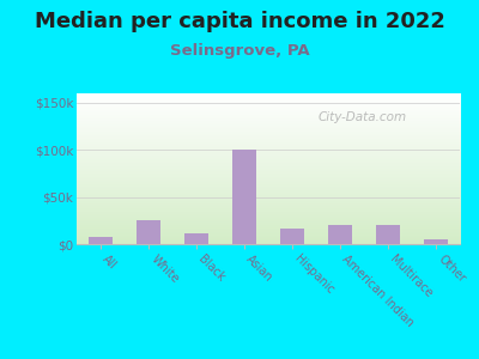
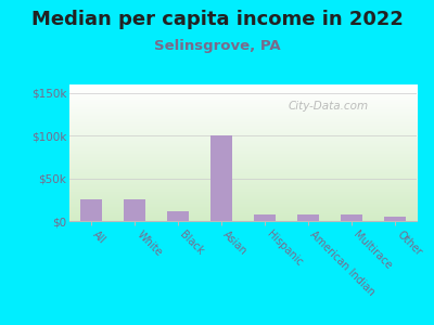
All: $8k -> $25k
Hispanic: $16k -> $7k
American Indian: $20k -> $8k
Multirace: $20k -> $8k
